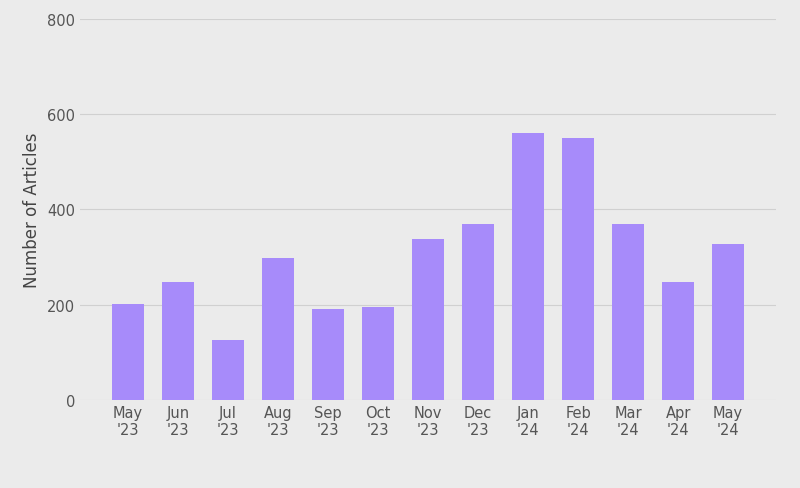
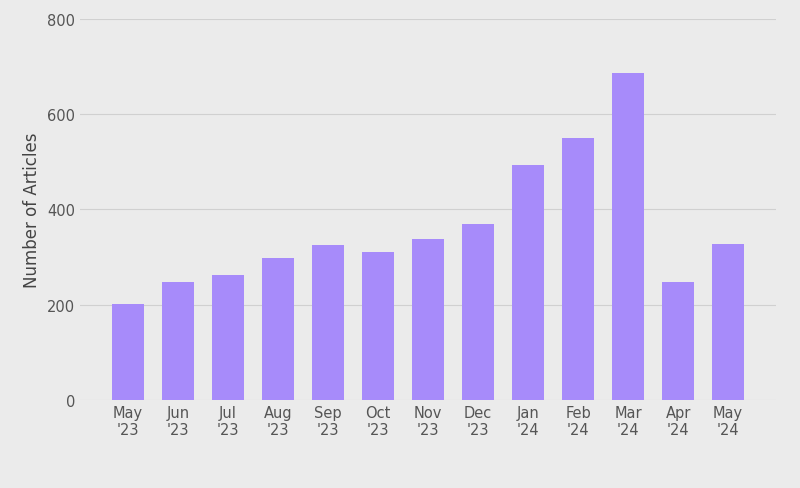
Jul '23: 125 -> 263
Sep '23: 190 -> 325
Oct '23: 195 -> 310
Jan '24: 560 -> 492
Mar '24: 370 -> 685
